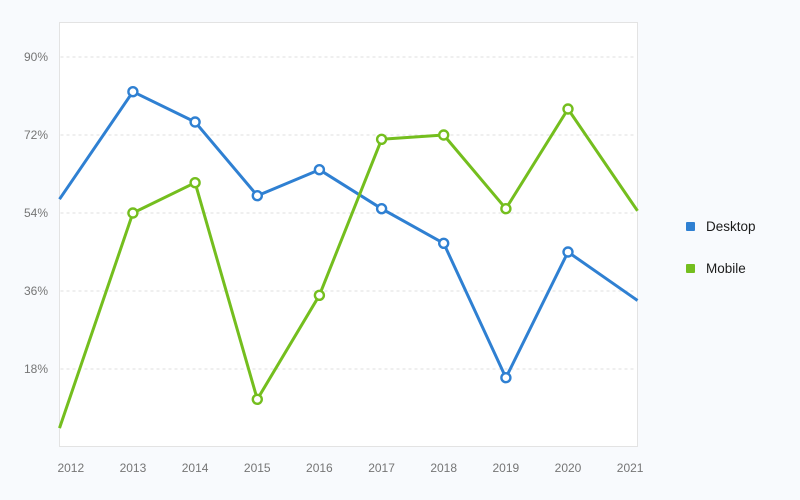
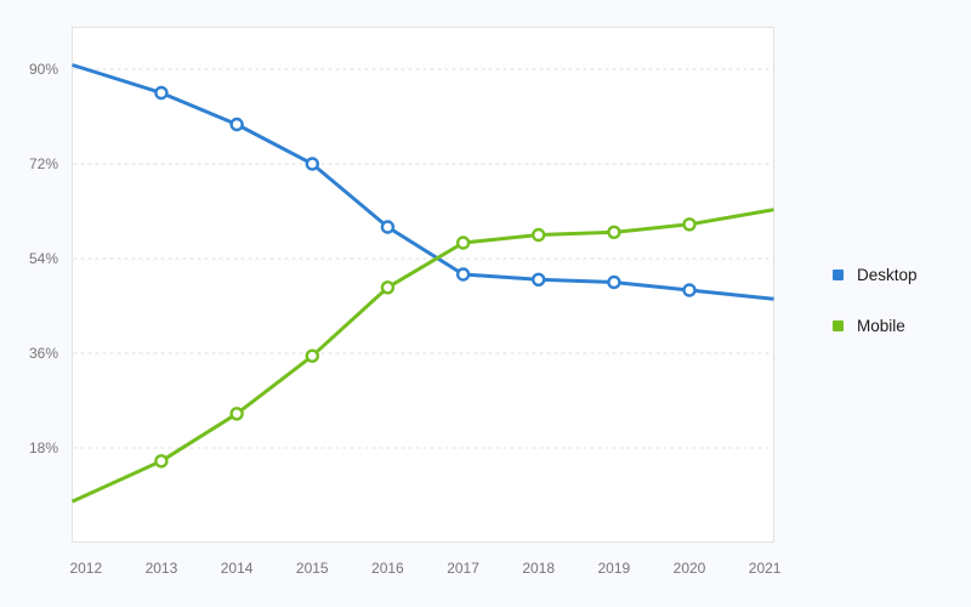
Desktop/2012: 61% -> 90%
Mobile/2012: 12% -> 9%
Desktop/2013: 82% -> 86%
Mobile/2013: 54% -> 16%
Desktop/2014: 75% -> 80%
Mobile/2014: 61% -> 24%
Desktop/2015: 58% -> 72%
Mobile/2015: 11% -> 36%
Desktop/2016: 64% -> 60%
Mobile/2016: 35% -> 48%
Desktop/2017: 55% -> 51%
Mobile/2017: 71% -> 57%
Desktop/2018: 47% -> 50%
Mobile/2018: 72% -> 58%
Desktop/2019: 16% -> 50%
Mobile/2019: 55% -> 59%
Desktop/2020: 45% -> 48%
Mobile/2020: 78% -> 60%
Desktop/2021: 35% -> 46%
Mobile/2021: 57% -> 63%
